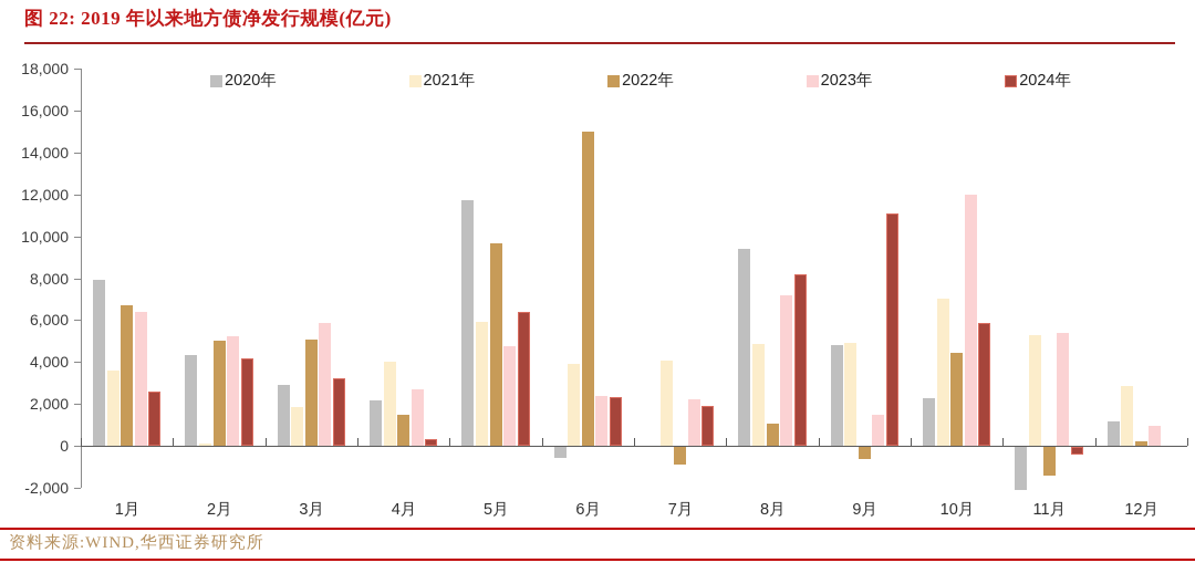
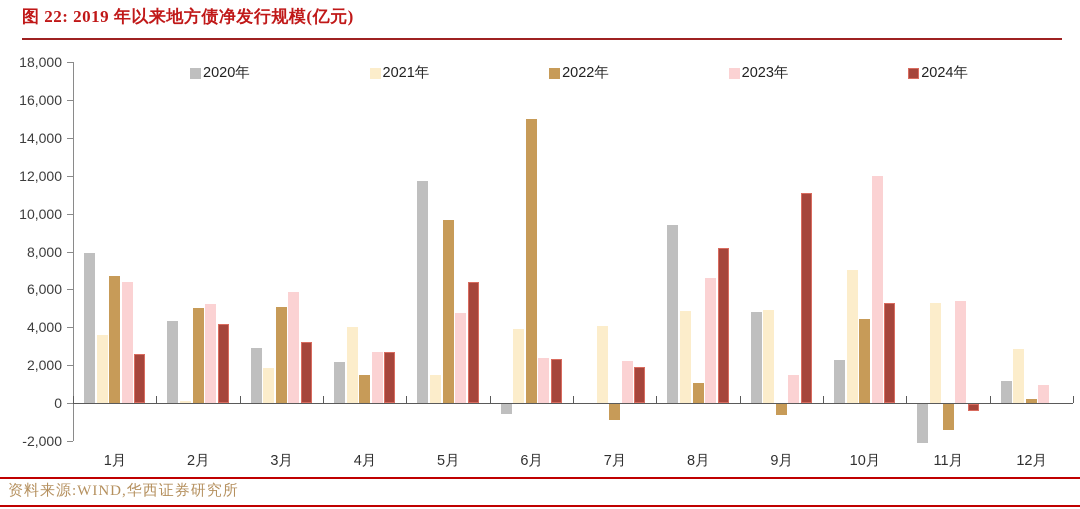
2024年/4月: 300 -> 2700
2021年/5月: 5900 -> 1500
2023年/8月: 7200 -> 6600
2024年/10月: 5800 -> 5300
